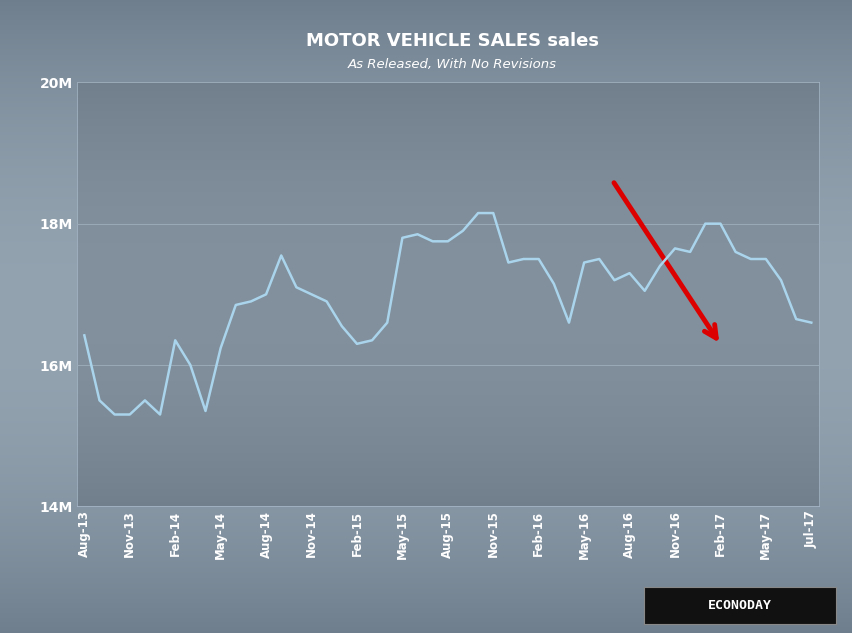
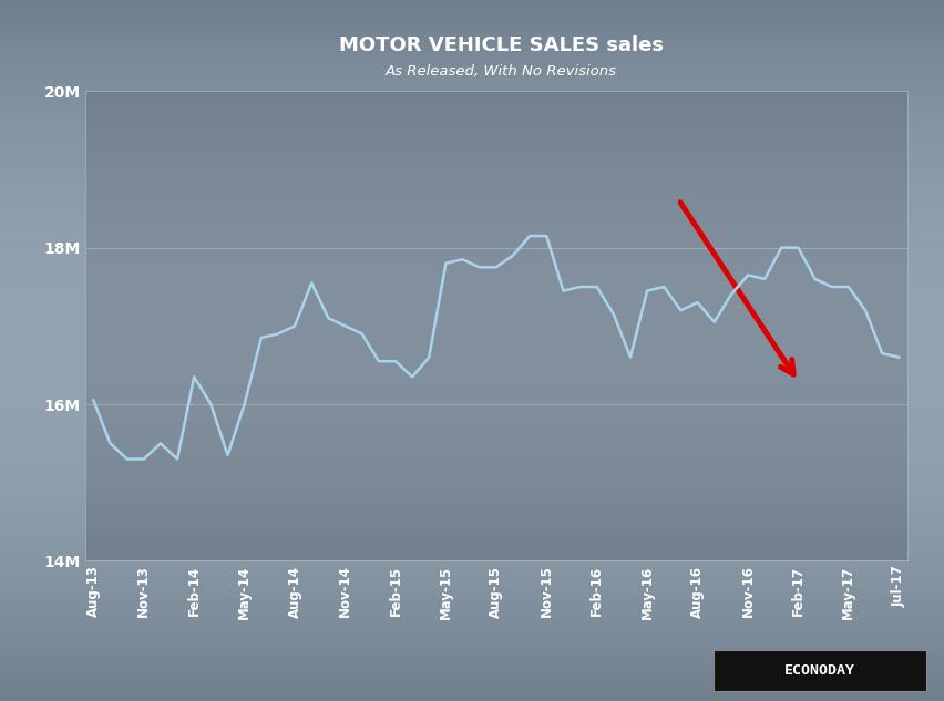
Aug-13: 16.42M -> 16.05M
May-14: 16.24M -> 16.00M
Feb-15: 16.30M -> 16.55M
